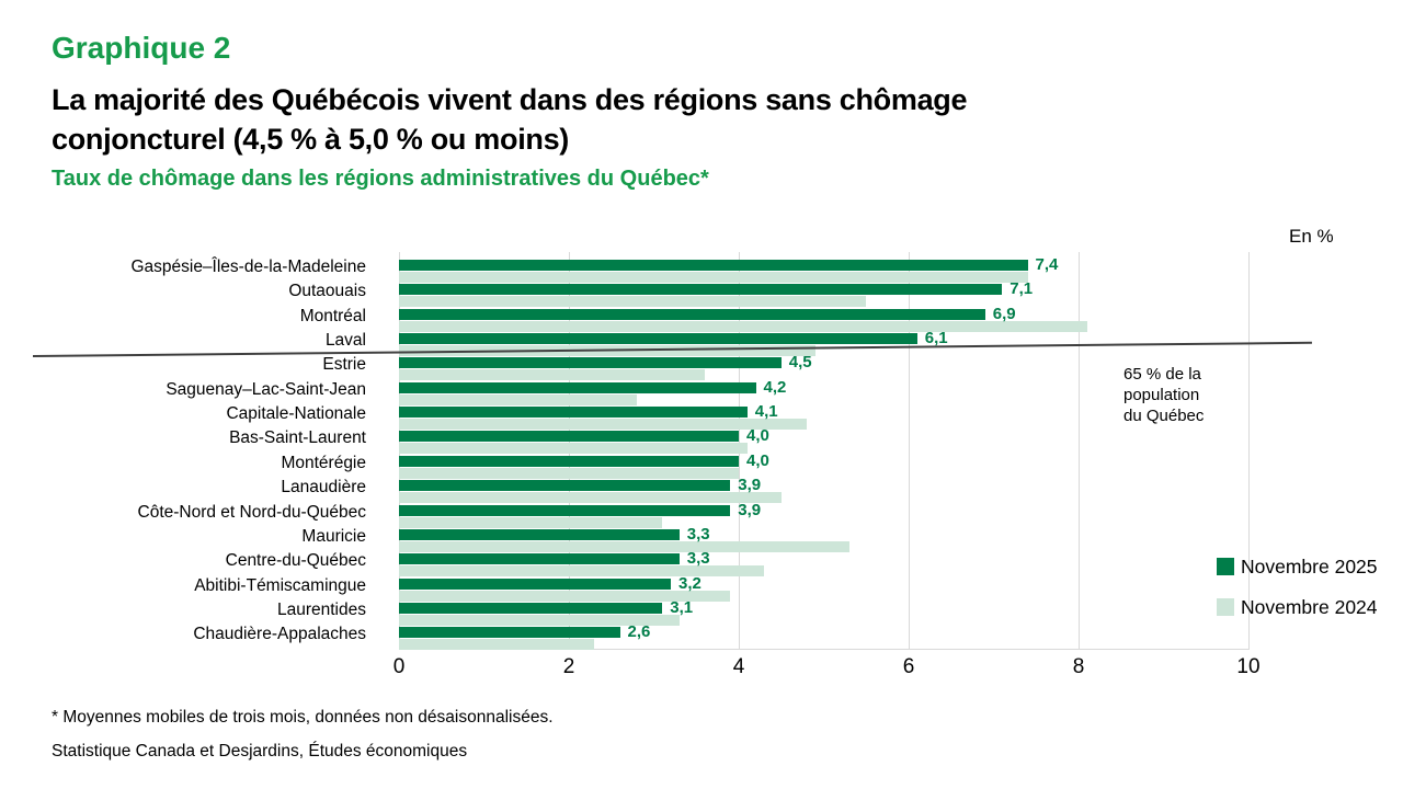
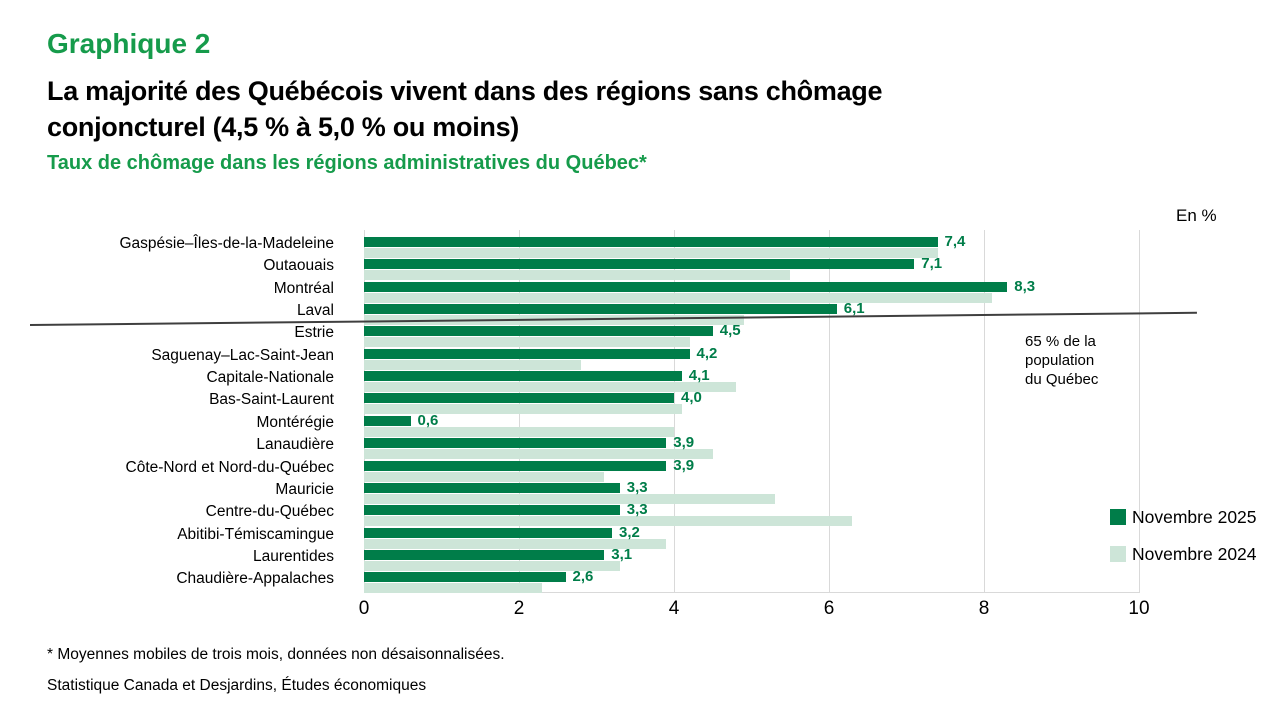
Novembre 2025/Montréal: 6,9 -> 8,3
Novembre 2024/Estrie: 3.6 -> 4.2
Novembre 2025/Montérégie: 4,0 -> 0,6
Novembre 2024/Centre-du-Québec: 4.3 -> 6.3
